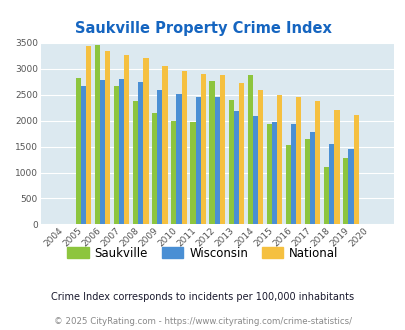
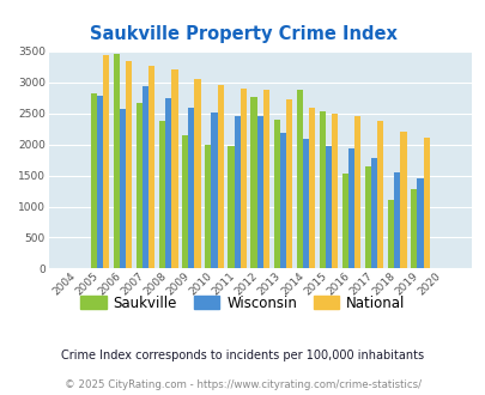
Wisconsin/2005: 2670 -> 2780
Wisconsin/2006: 2790 -> 2580
Wisconsin/2007: 2800 -> 2940
Saukville/2015: 1930 -> 2540
